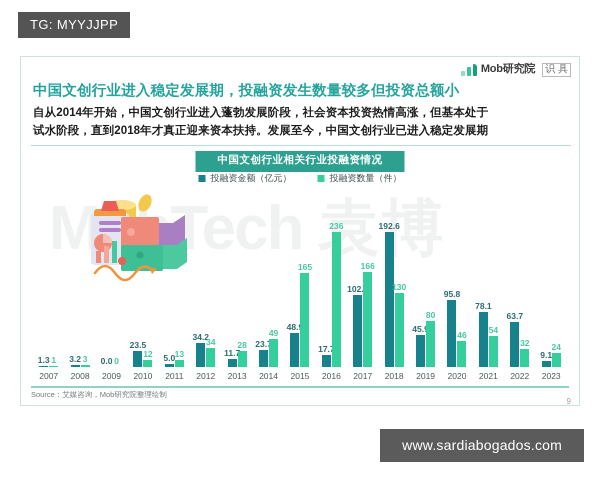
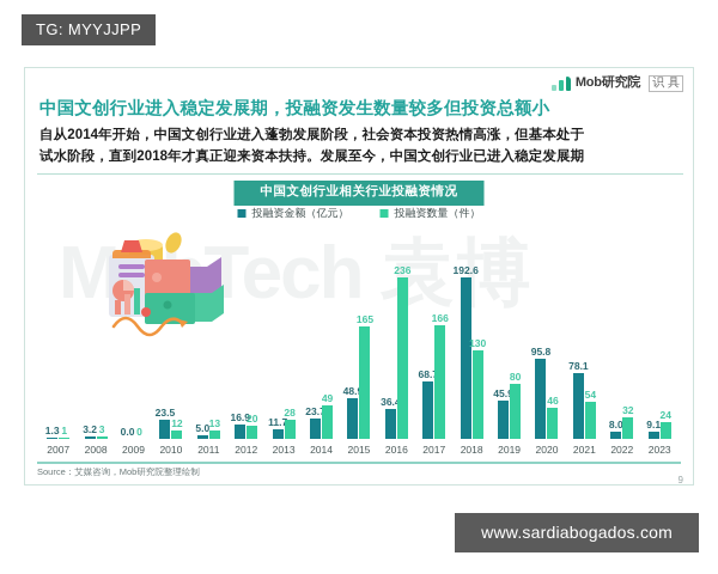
投融资金额（亿元）/2012: 34.2 -> 16.9
投融资数量（件）/2012: 34 -> 20
投融资金额（亿元）/2016: 17.7 -> 36.4
投融资金额（亿元）/2017: 102.7 -> 68.7
投融资金额（亿元）/2022: 63.7 -> 8.0
